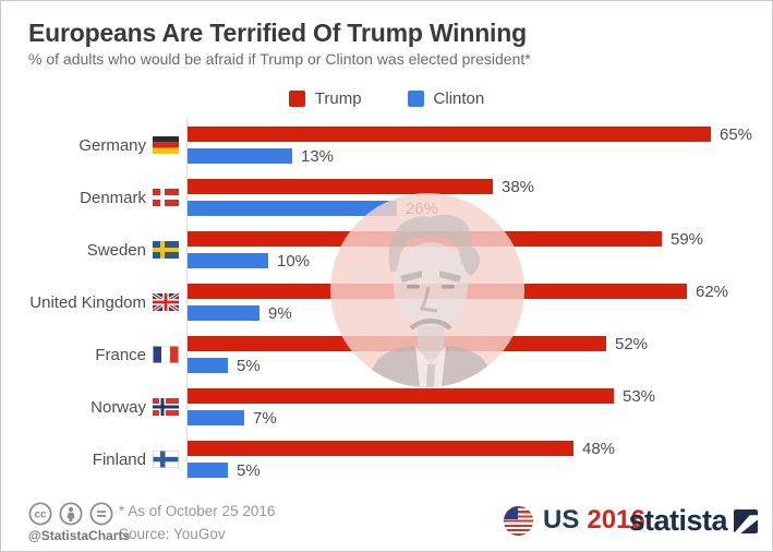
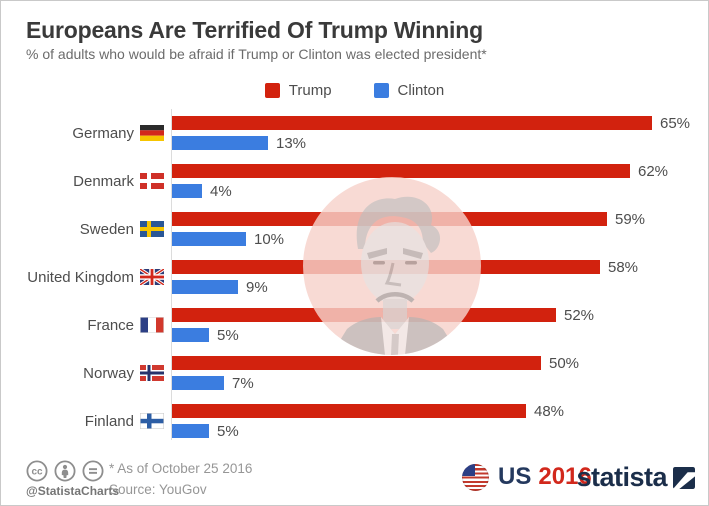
Trump/Denmark: 38% -> 62%
Clinton/Denmark: 26% -> 4%
Trump/United Kingdom: 62% -> 58%
Trump/Norway: 53% -> 50%
